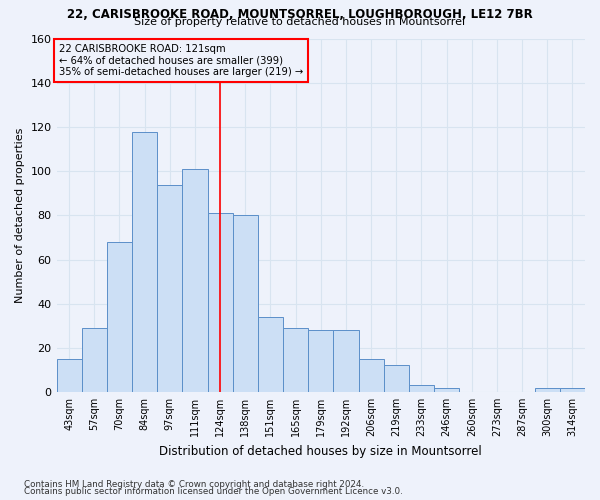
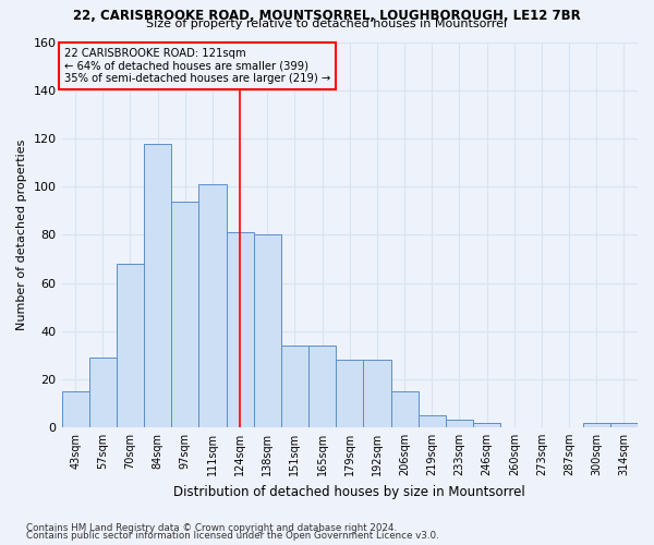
165sqm: 29 -> 34
219sqm: 12 -> 5
